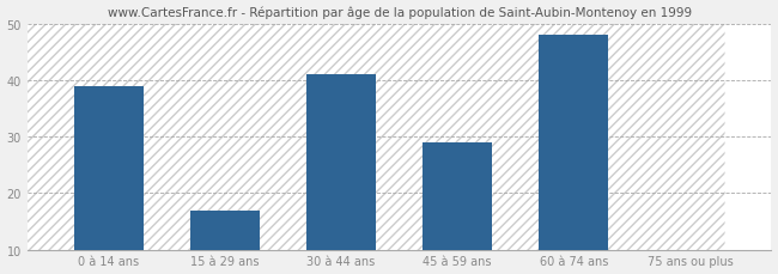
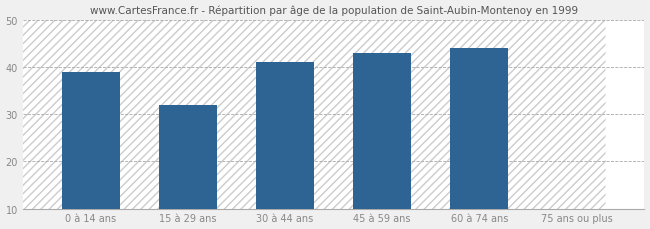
15 à 29 ans: 17 -> 32
45 à 59 ans: 29 -> 43
60 à 74 ans: 48 -> 44
